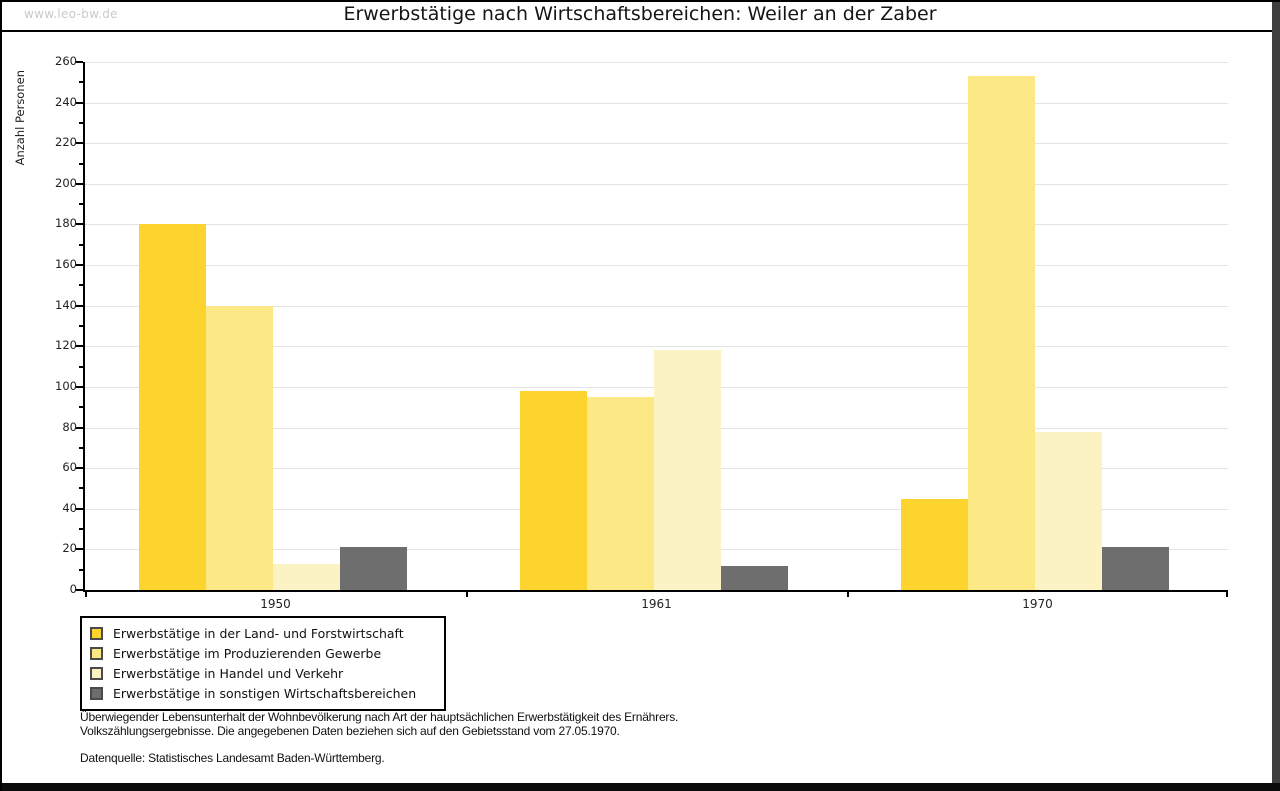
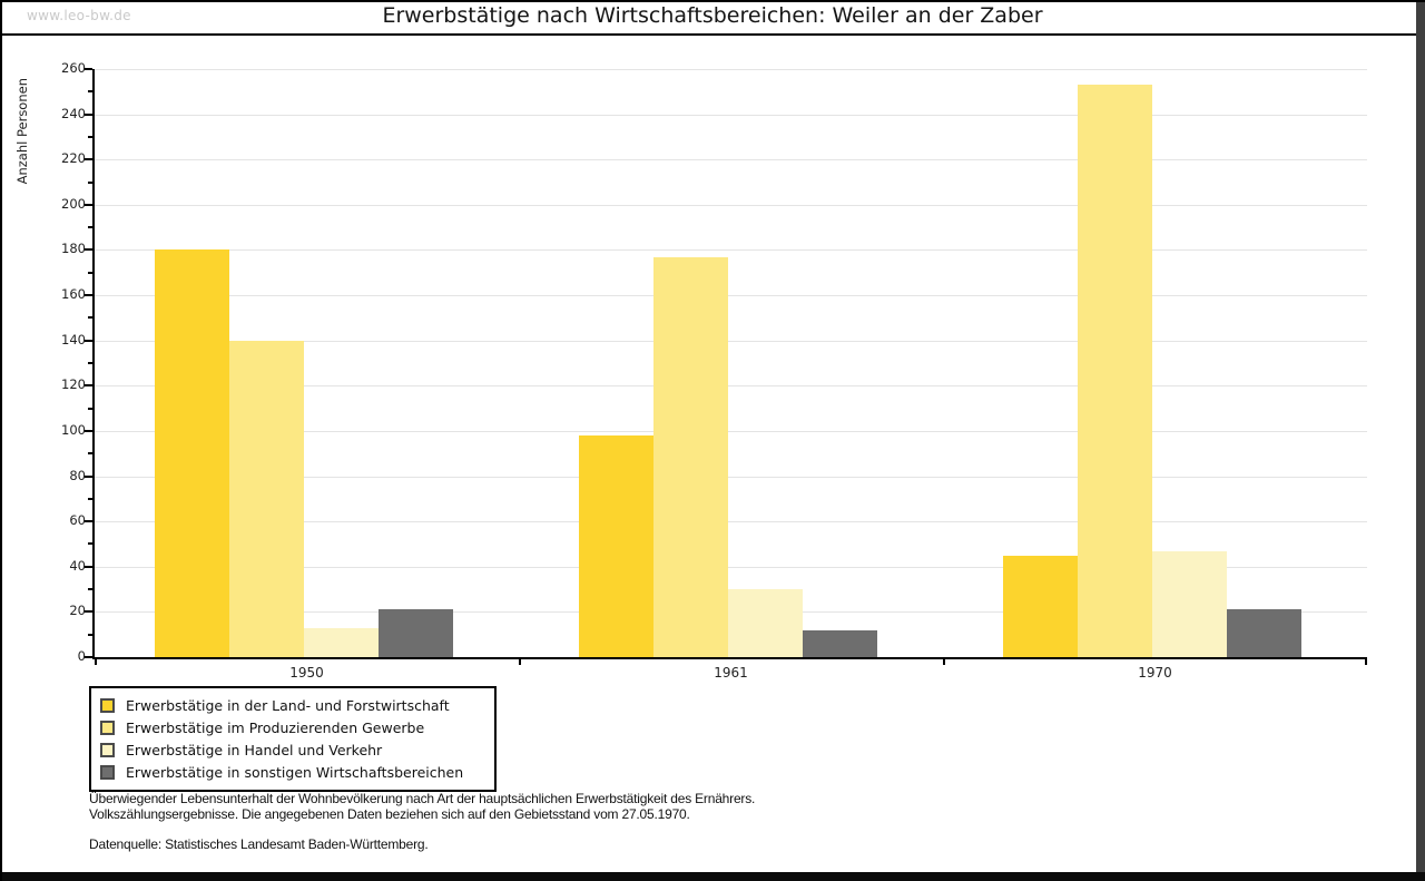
Erwerbstätige im Produzierenden Gewerbe/1961: 95 -> 177
Erwerbstätige in Handel und Verkehr/1961: 118 -> 30
Erwerbstätige in Handel und Verkehr/1970: 78 -> 47
